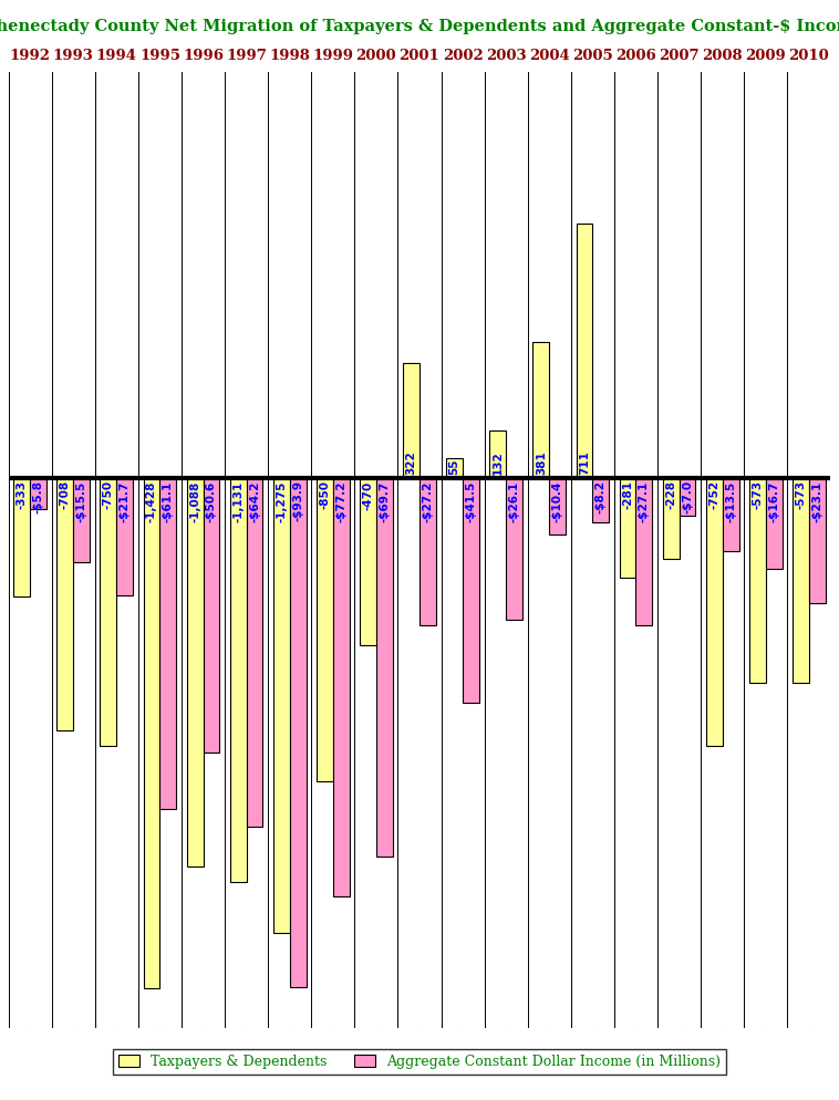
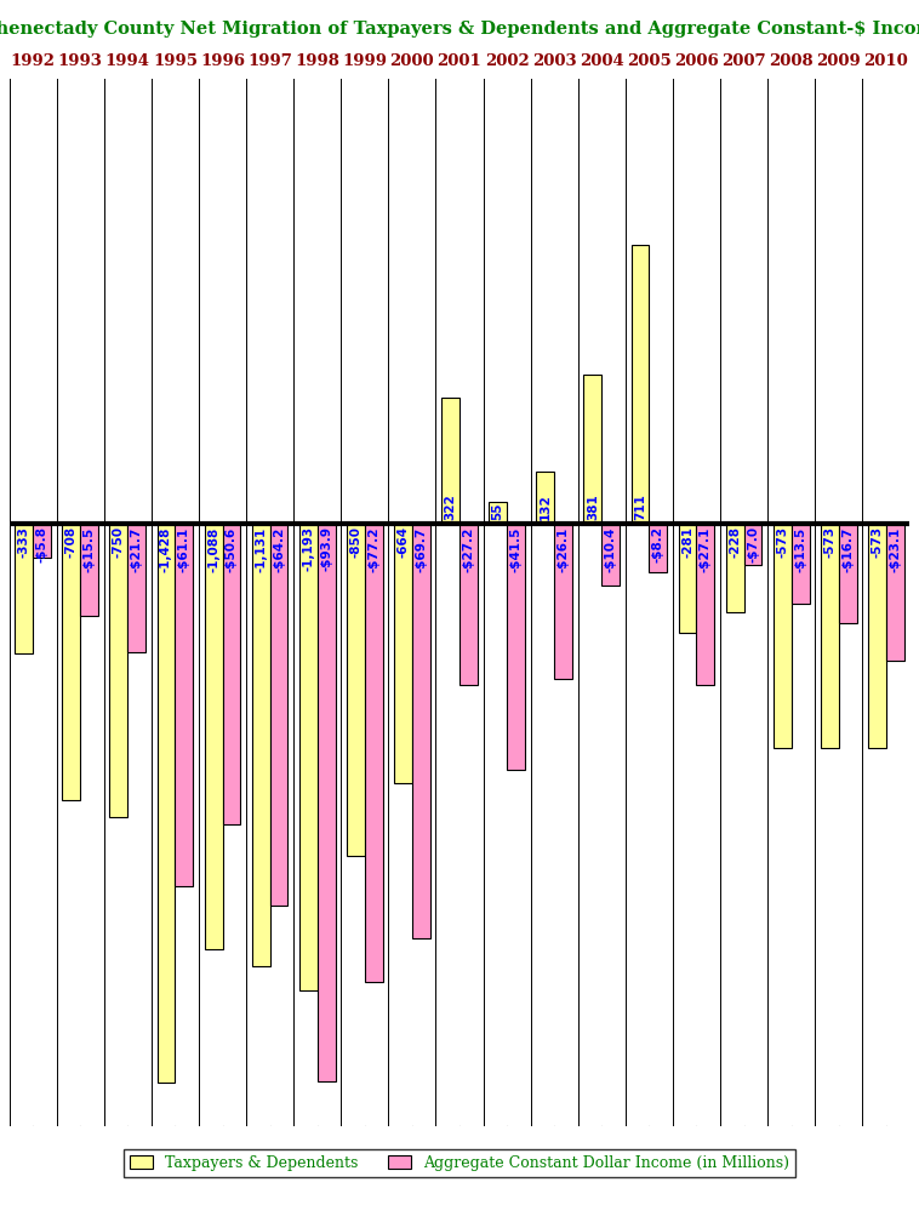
Taxpayers & Dependents/1998: -1,275 -> -1,193
Taxpayers & Dependents/2000: -470 -> -664
Taxpayers & Dependents/2008: -752 -> -573
